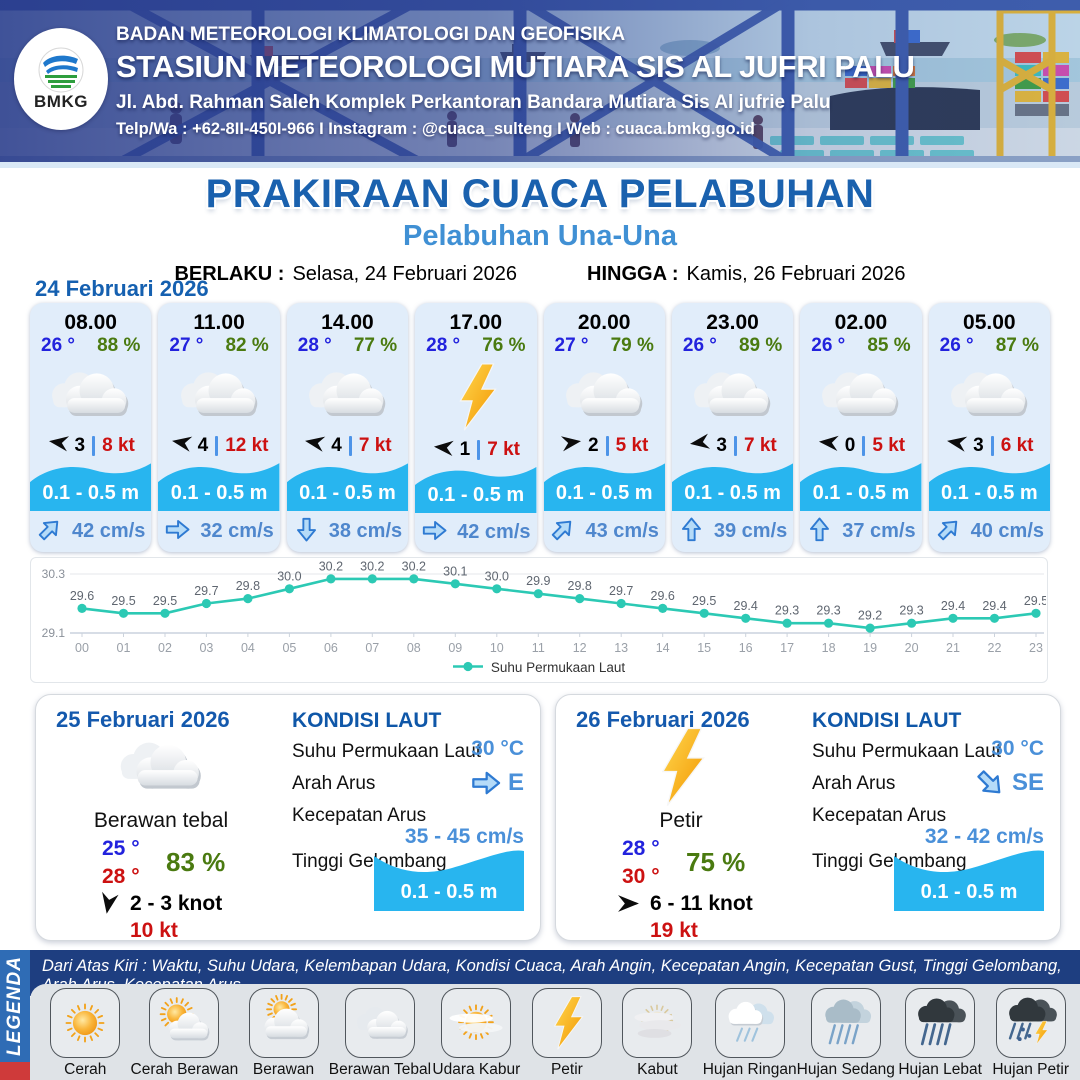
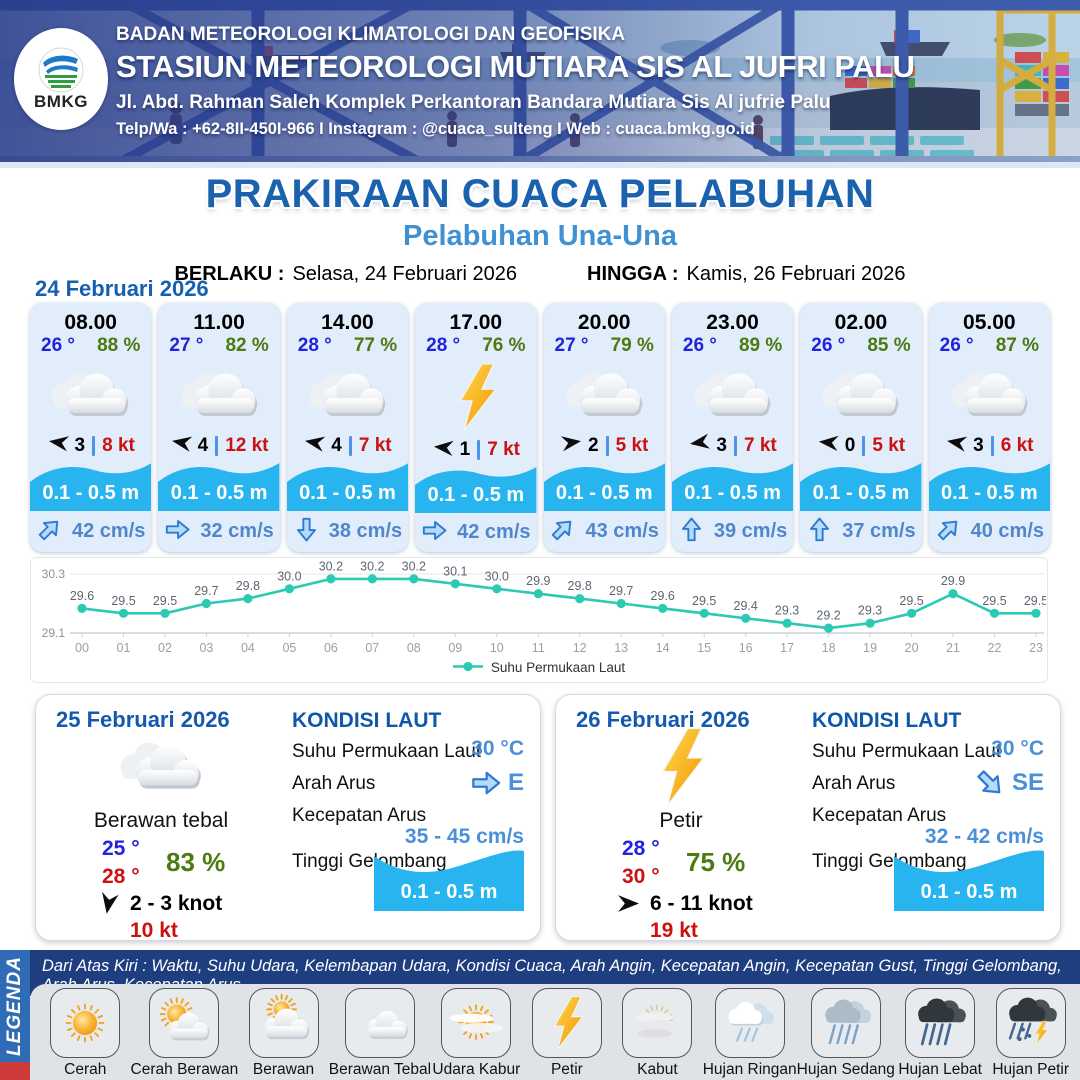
18: 29.3 -> 29.2
19: 29.2 -> 29.3
20: 29.3 -> 29.5
21: 29.4 -> 29.9
22: 29.4 -> 29.5
